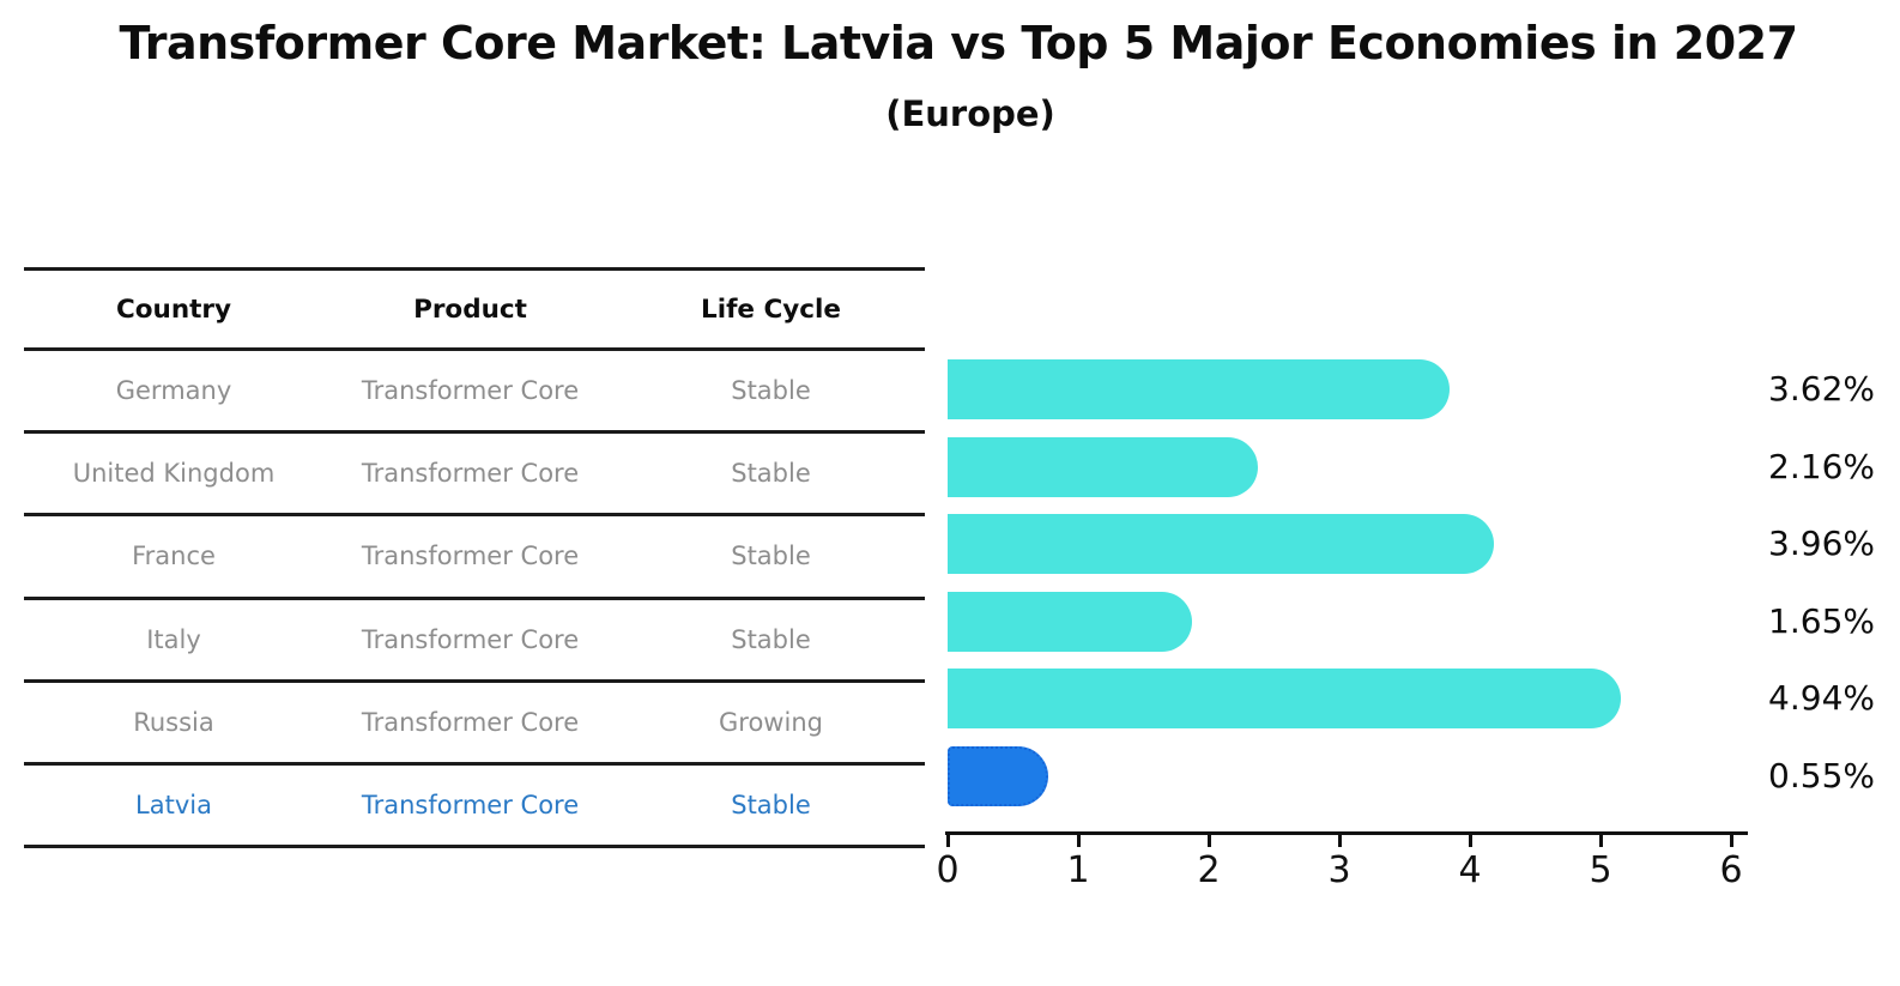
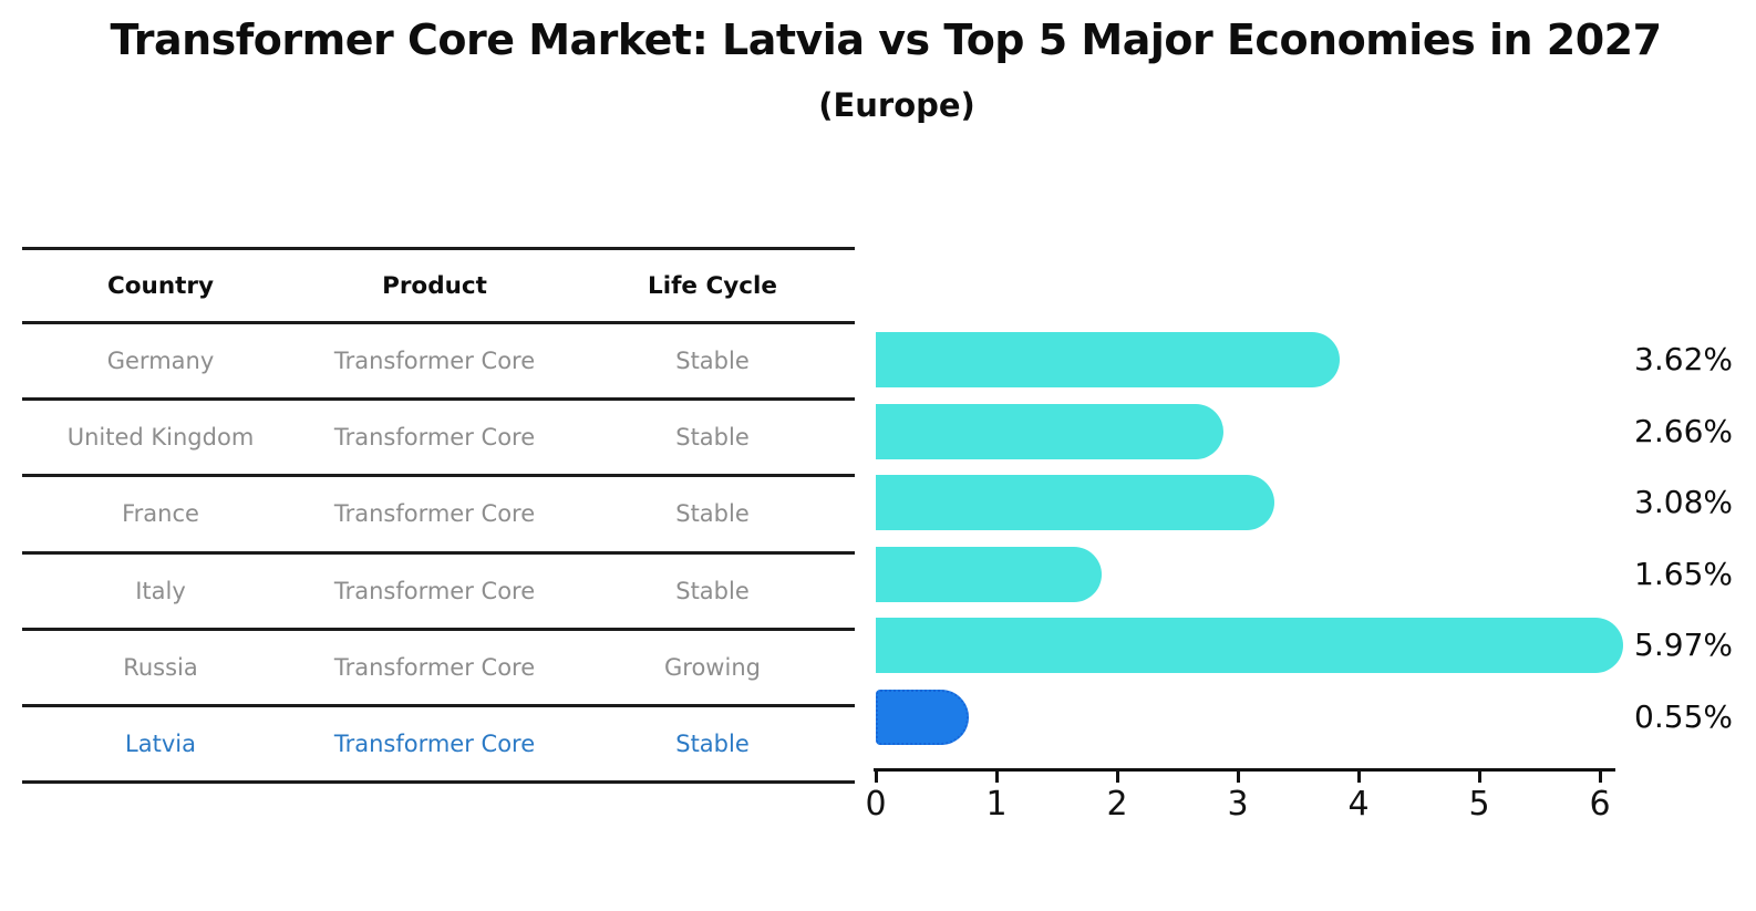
United Kingdom: 2.16% -> 2.66%
France: 3.96% -> 3.08%
Russia: 4.94% -> 5.97%
